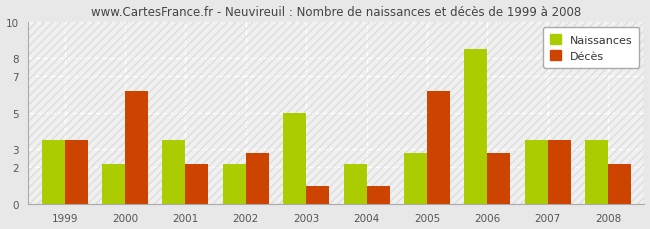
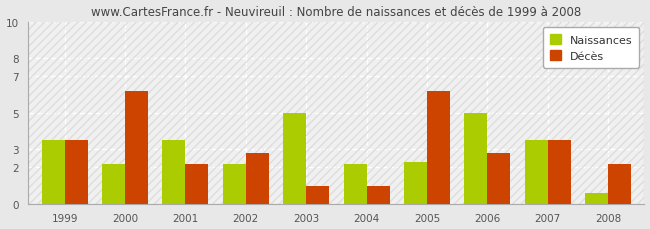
Naissances/2005: 2.8 -> 2.3
Naissances/2006: 8.5 -> 5.0
Naissances/2008: 3.5 -> 0.6
